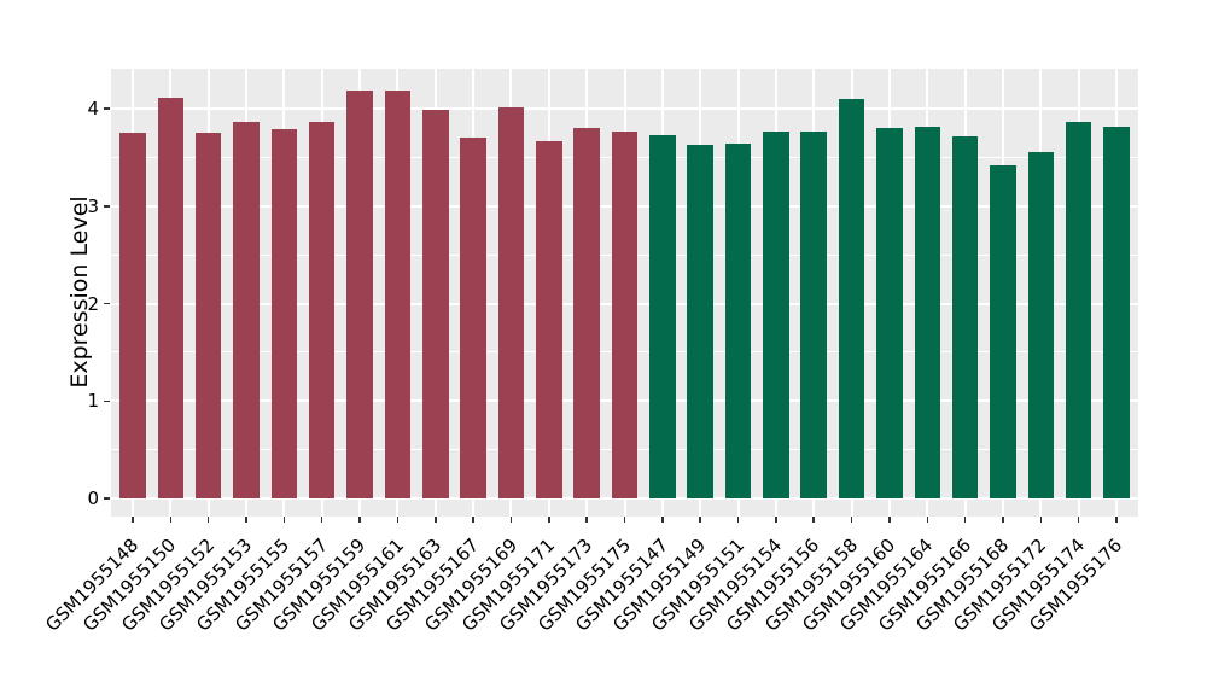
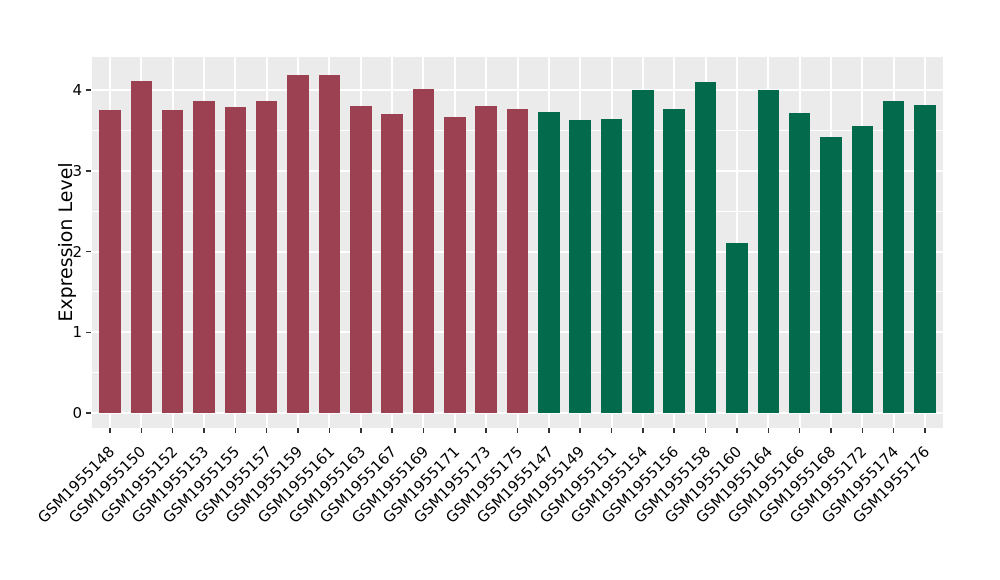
GSM1955163: 4.0 -> 3.8
GSM1955154: 3.8 -> 4.0
GSM1955160: 3.8 -> 2.1
GSM1955164: 3.8 -> 4.0
